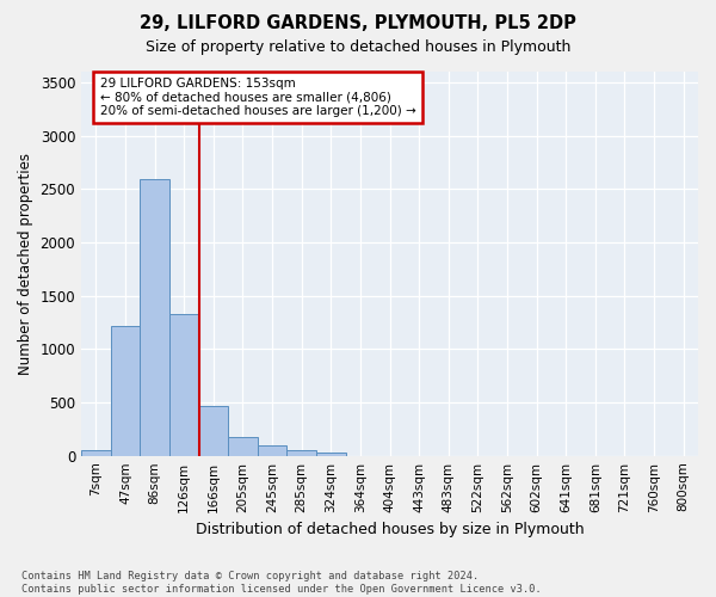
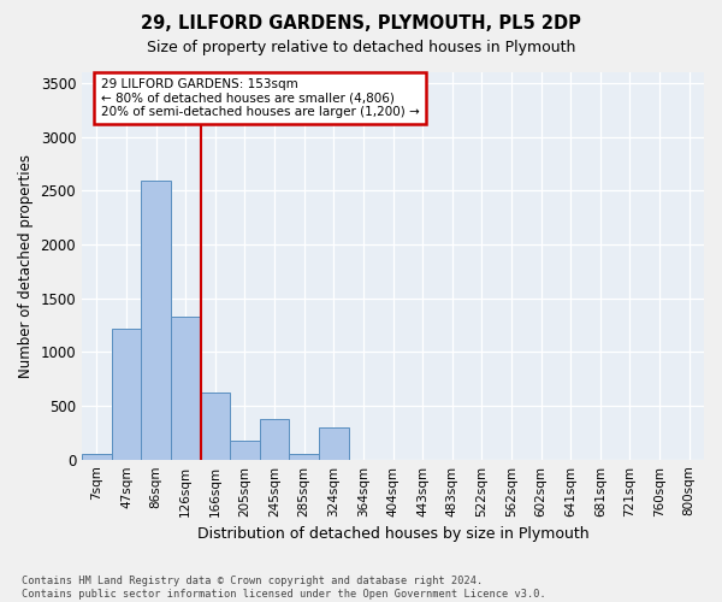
166sqm: 470 -> 620
245sqm: 100 -> 380
324sqm: 30 -> 300
